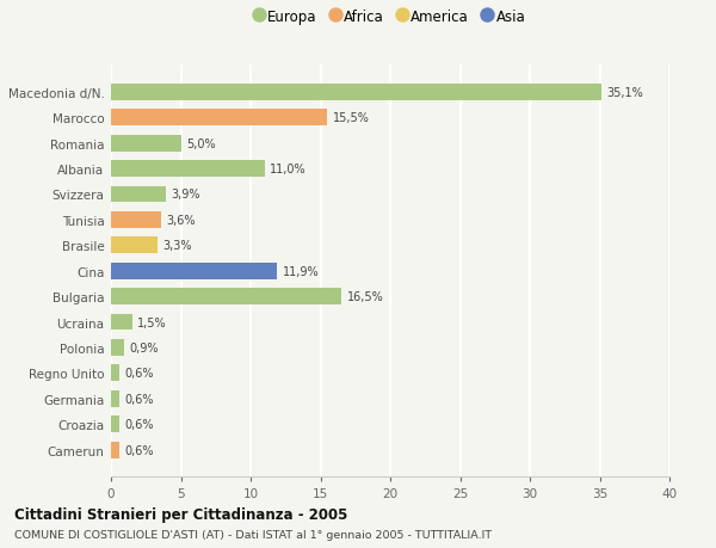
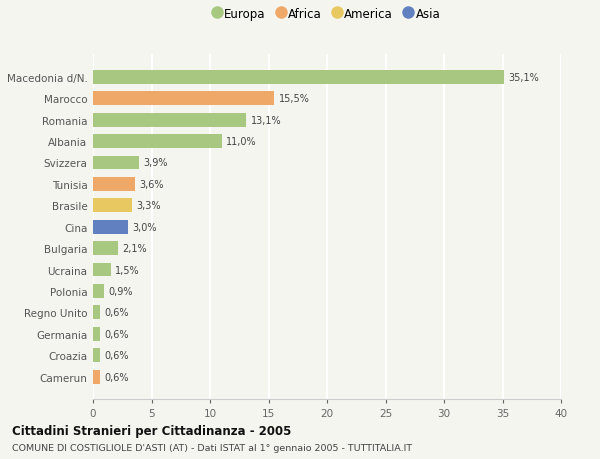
Romania: 5,0% -> 13,1%
Cina: 11,9% -> 3,0%
Bulgaria: 16,5% -> 2,1%
